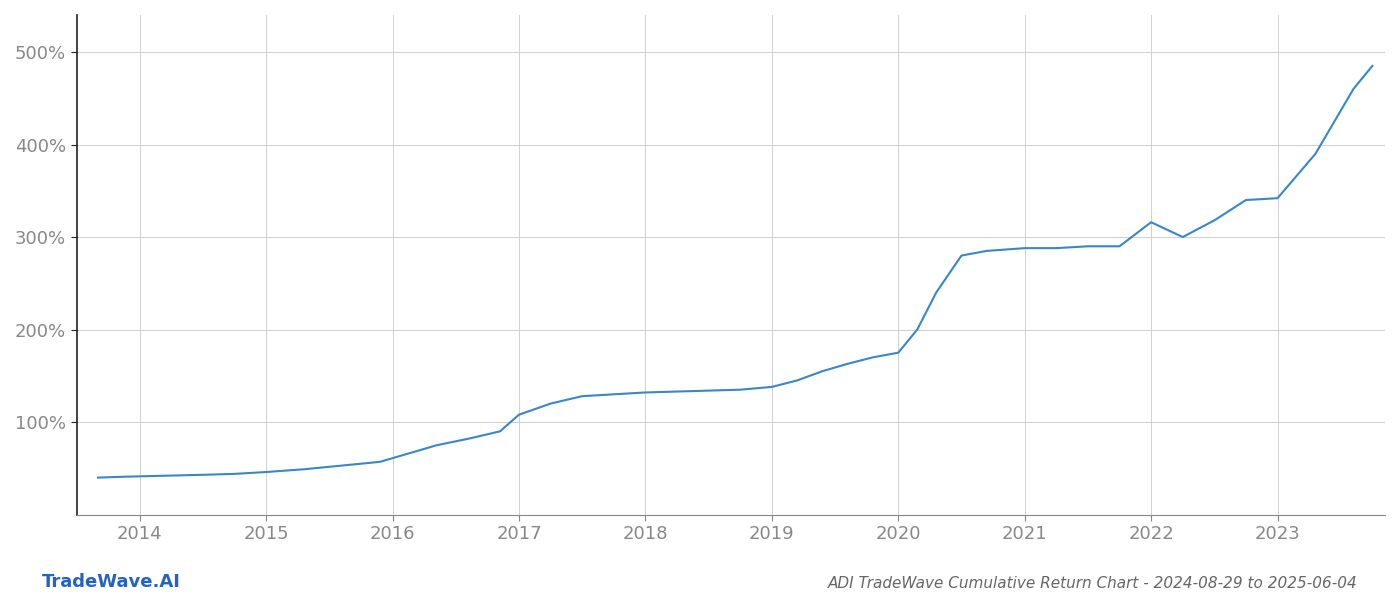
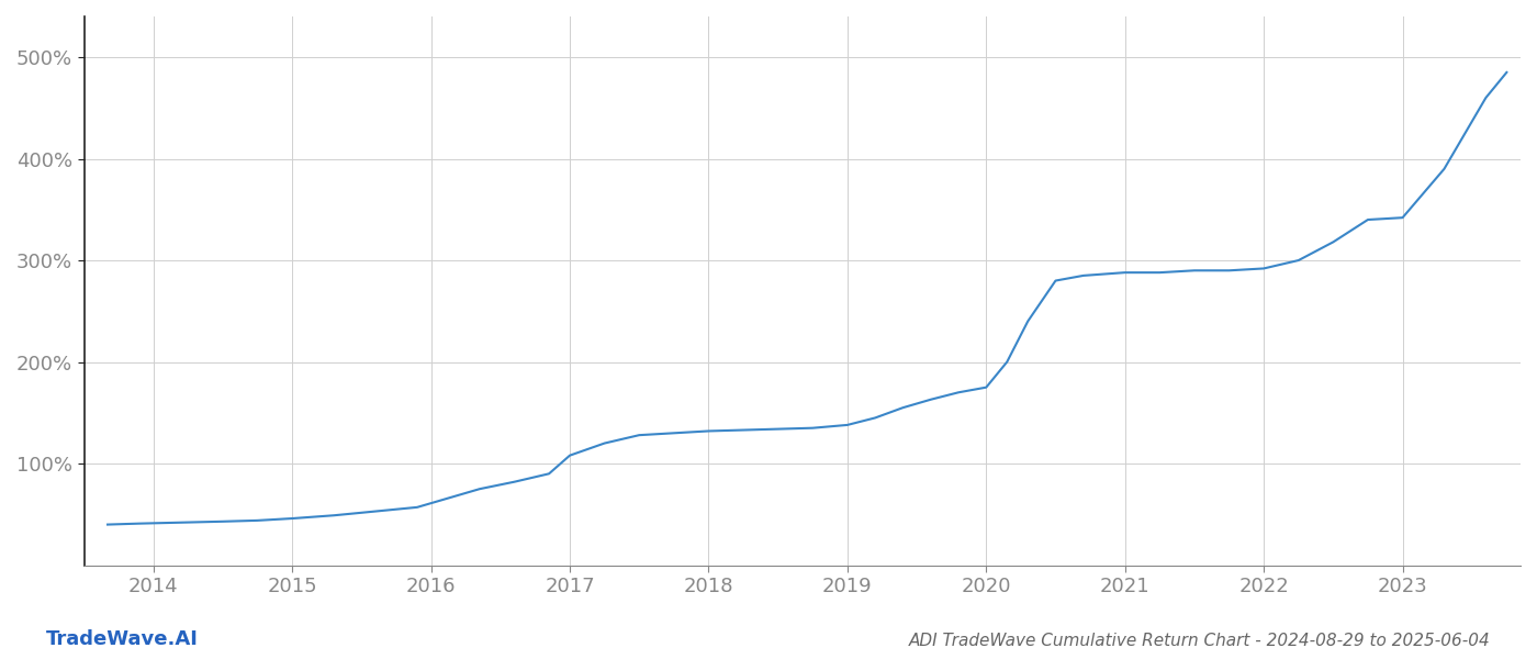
2022: 316% -> 292%
